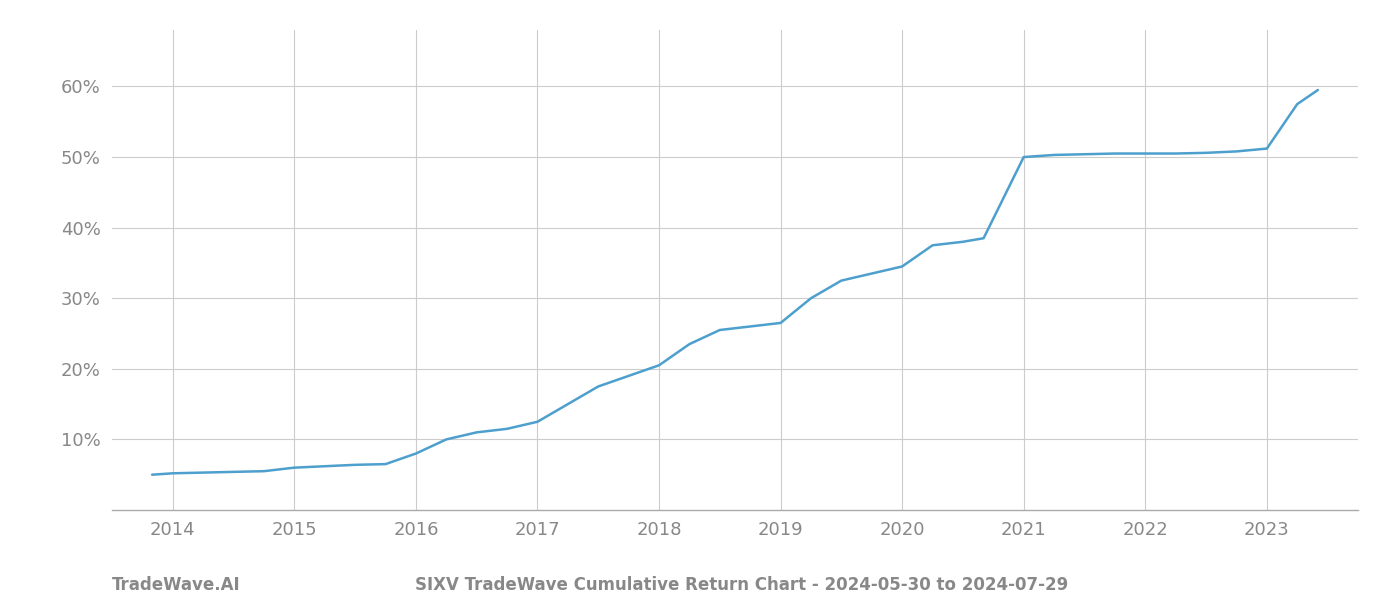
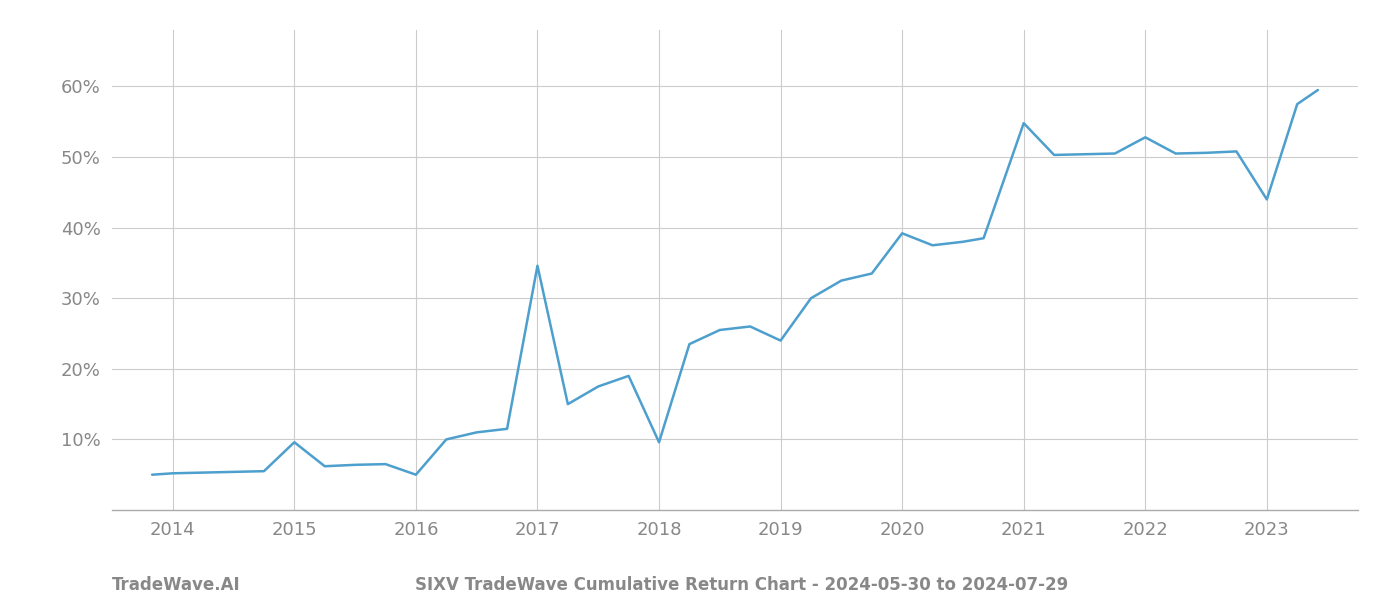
2015: 6.0% -> 9.6%
2016: 8.0% -> 5.0%
2017: 12.5% -> 34.6%
2018: 20.5% -> 9.6%
2019: 26.5% -> 24.0%
2020: 34.5% -> 39.2%
2021: 50.0% -> 54.8%
2022: 50.5% -> 52.8%
2023: 51.2% -> 44.0%
